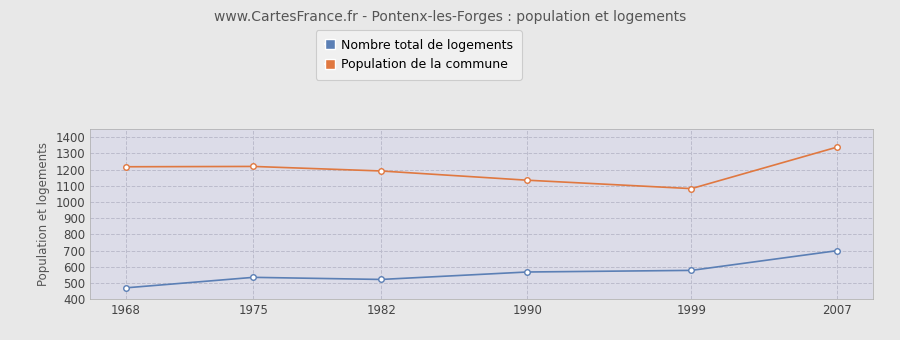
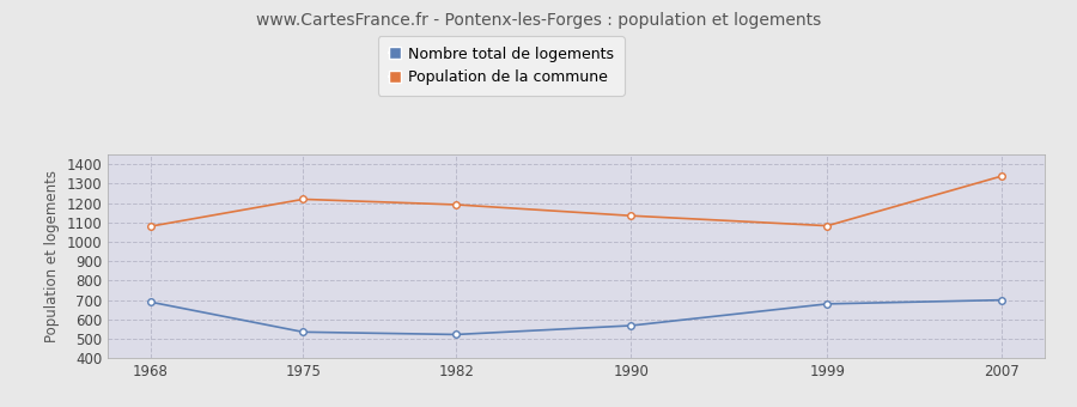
Nombre total de logements/1968: 470 -> 690
Population de la commune/1968: 1220 -> 1080
Nombre total de logements/1999: 580 -> 680
